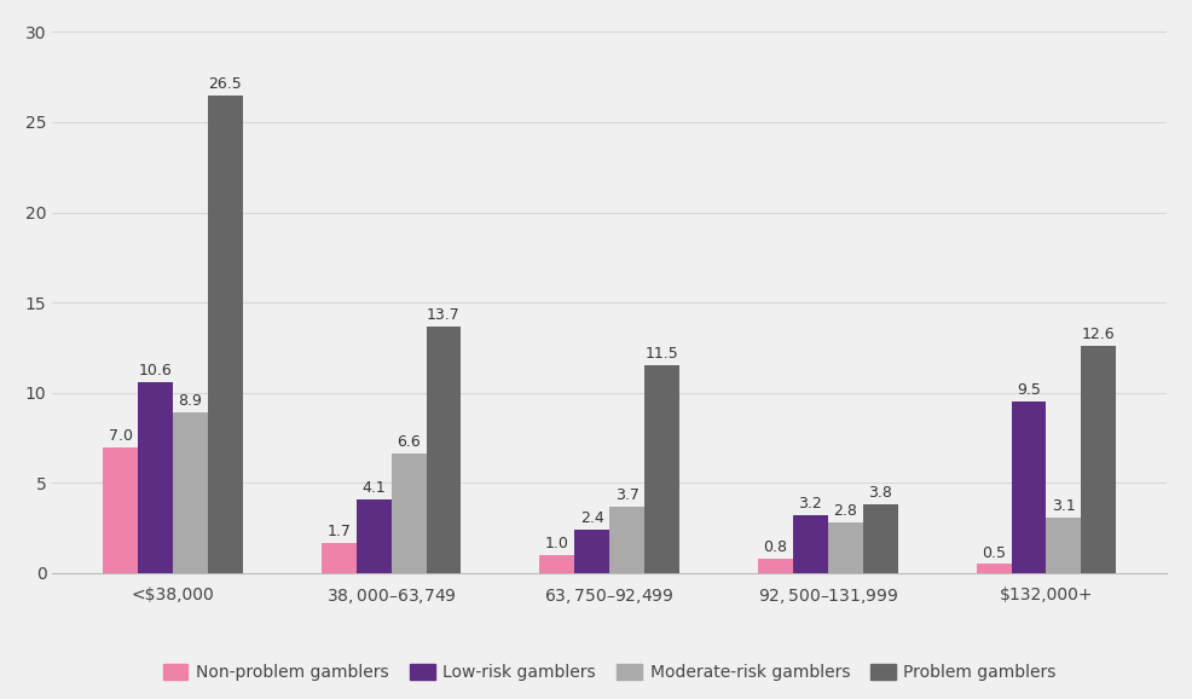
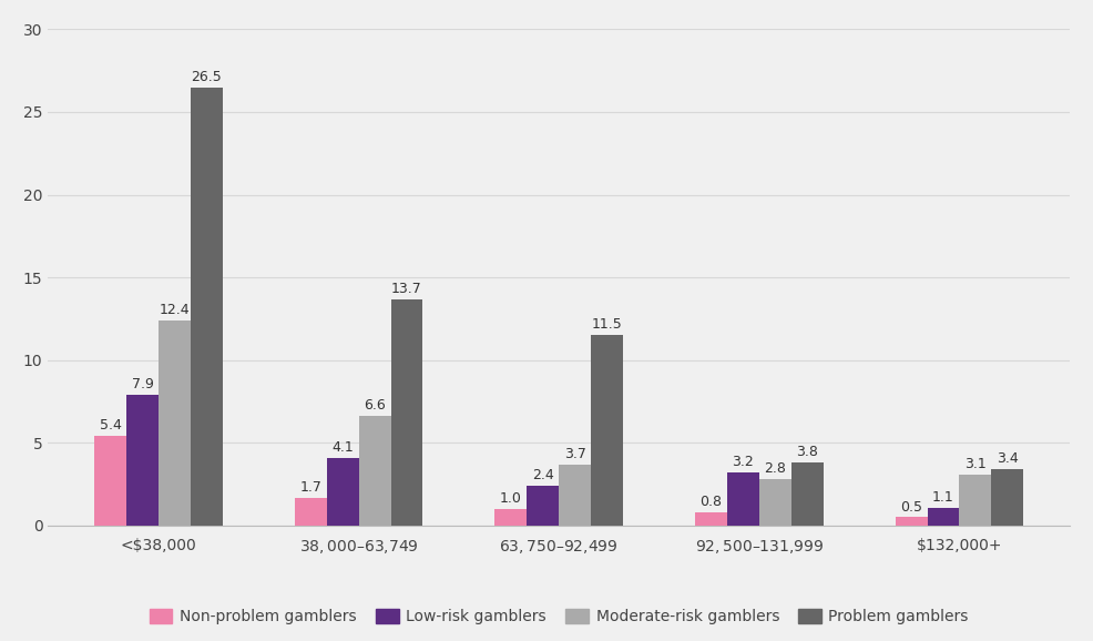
Non-problem gamblers/<$38,000: 7.0 -> 5.4
Low-risk gamblers/<$38,000: 10.6 -> 7.9
Moderate-risk gamblers/<$38,000: 8.9 -> 12.4
Low-risk gamblers/$132,000+: 9.5 -> 1.1
Problem gamblers/$132,000+: 12.6 -> 3.4
